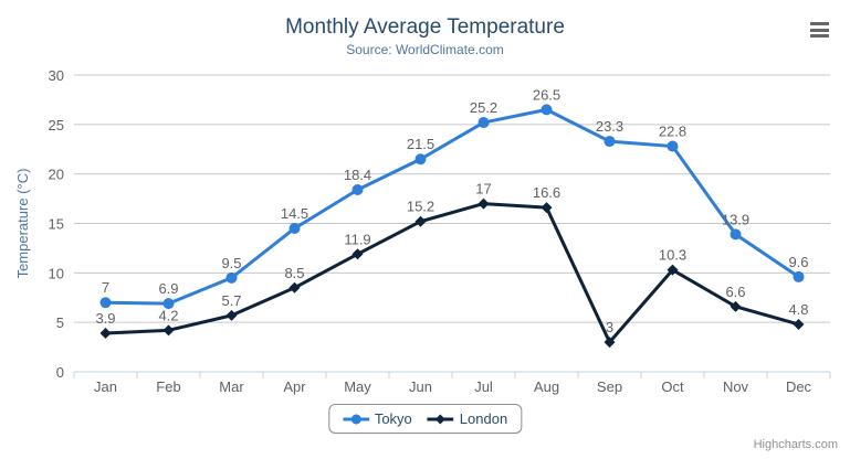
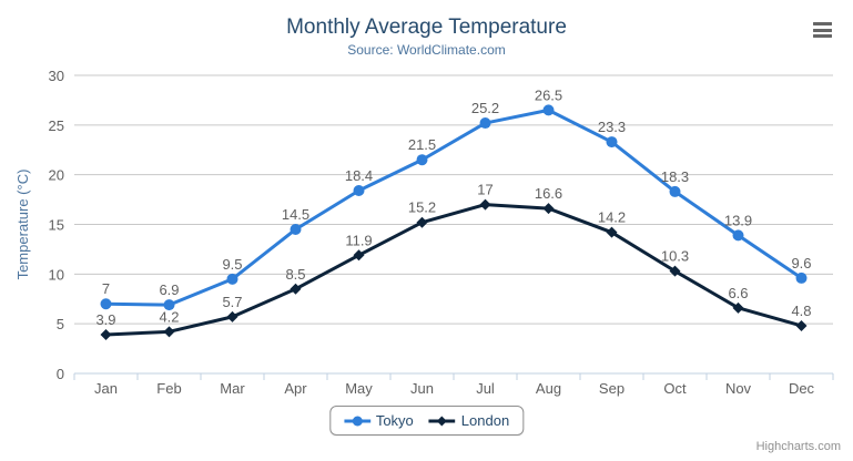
London/Sep: 3 -> 14.2
Tokyo/Oct: 22.8 -> 18.3
